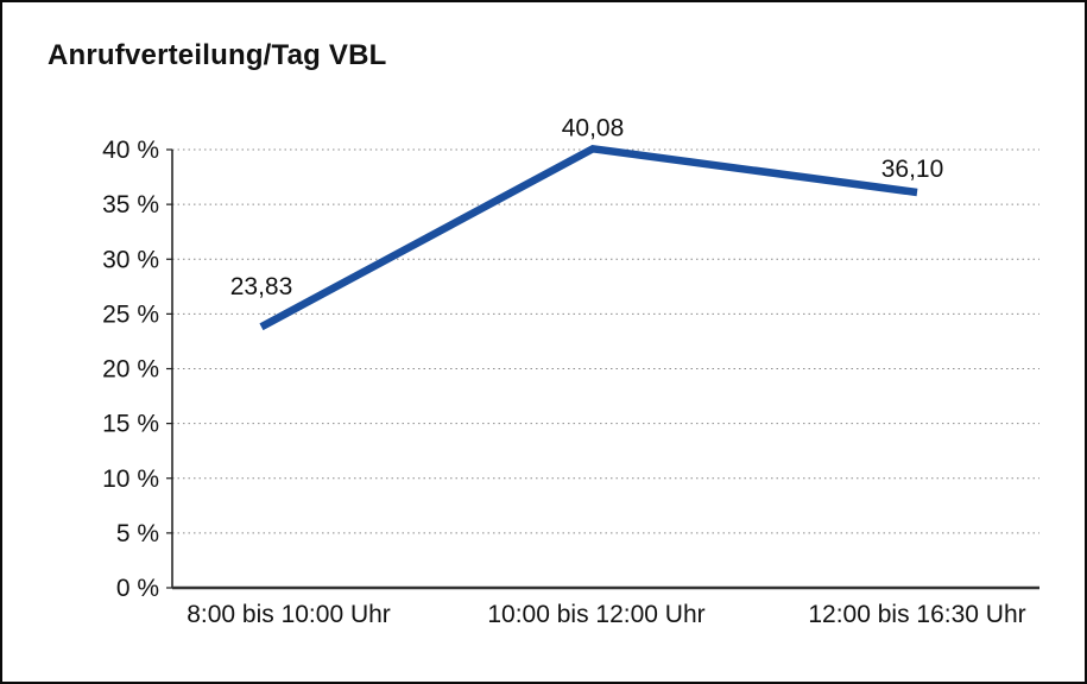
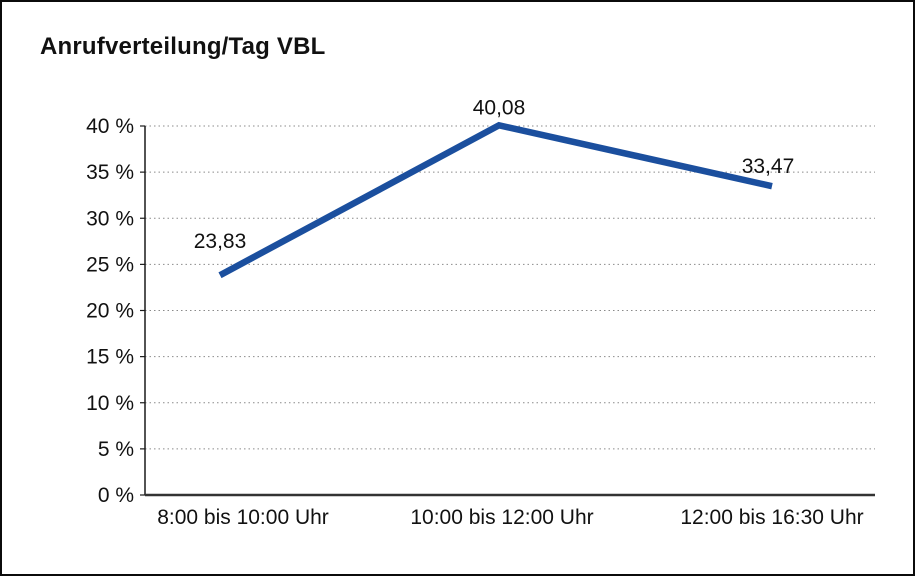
12:00 bis 16:30 Uhr: 36,10 -> 33,47
